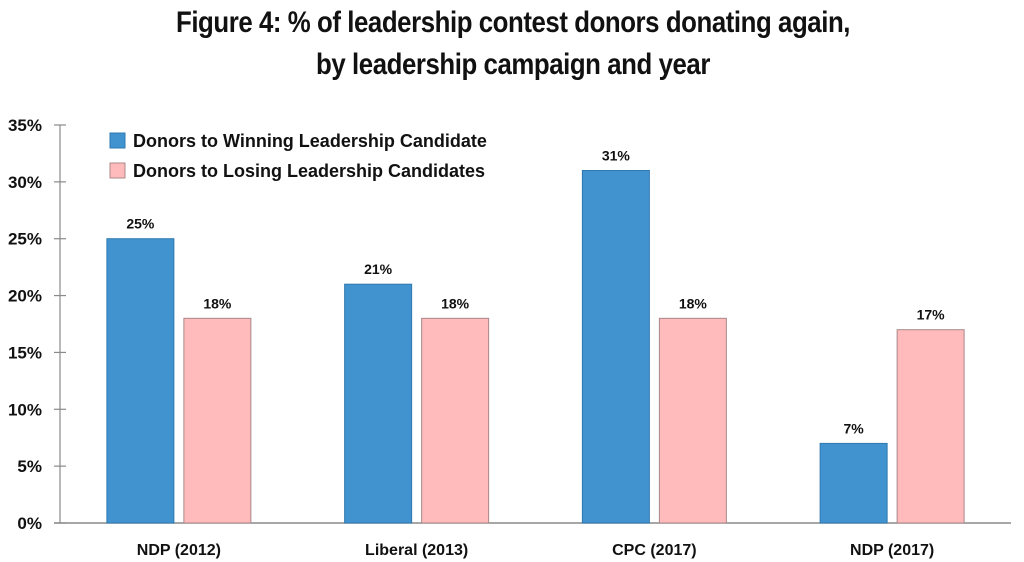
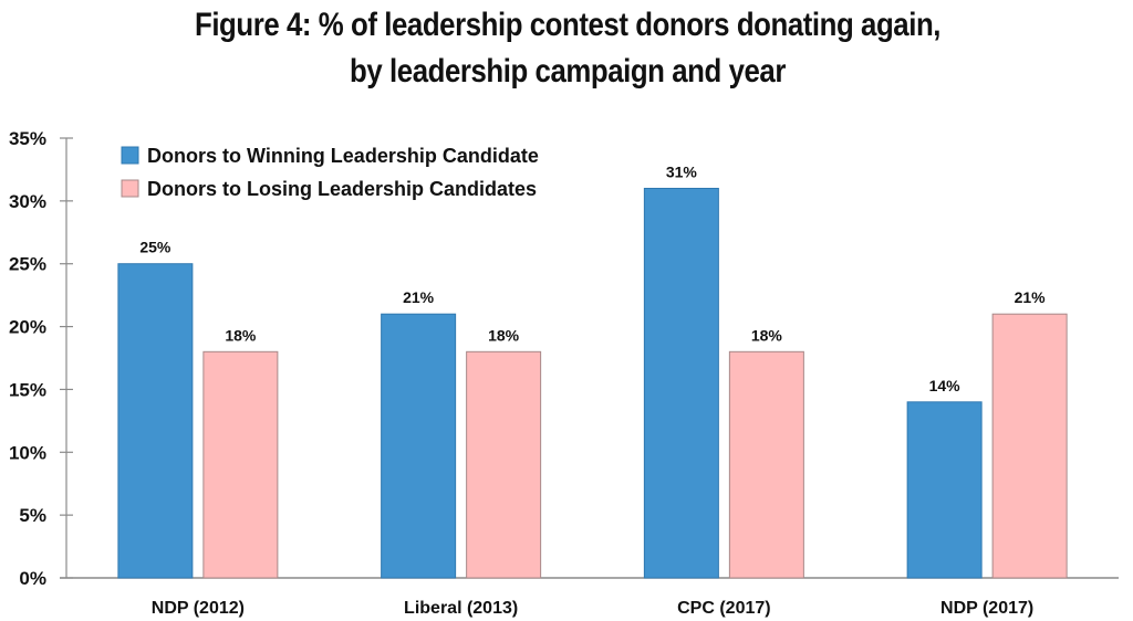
Donors to Winning Leadership Candidate/NDP (2017): 7% -> 14%
Donors to Losing Leadership Candidates/NDP (2017): 17% -> 21%
